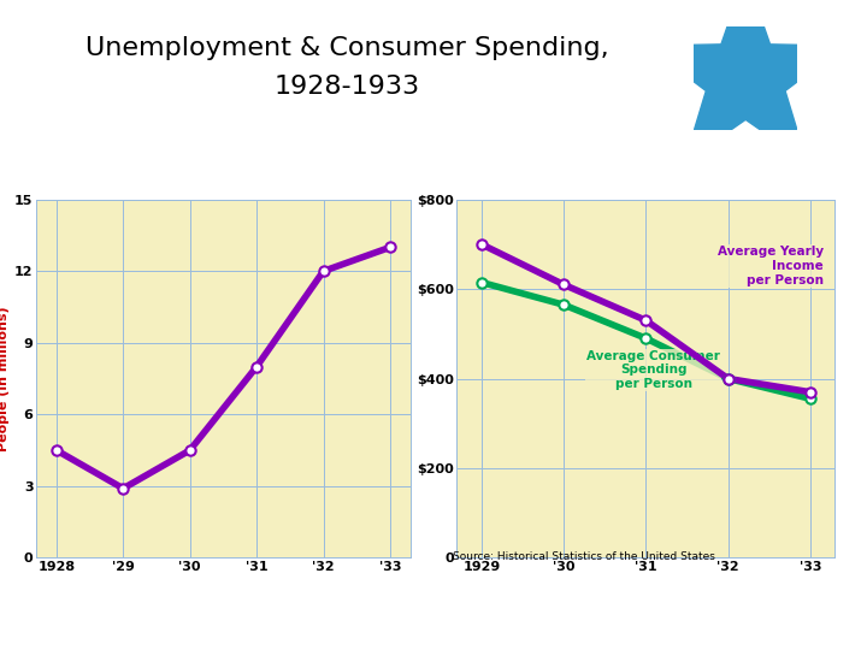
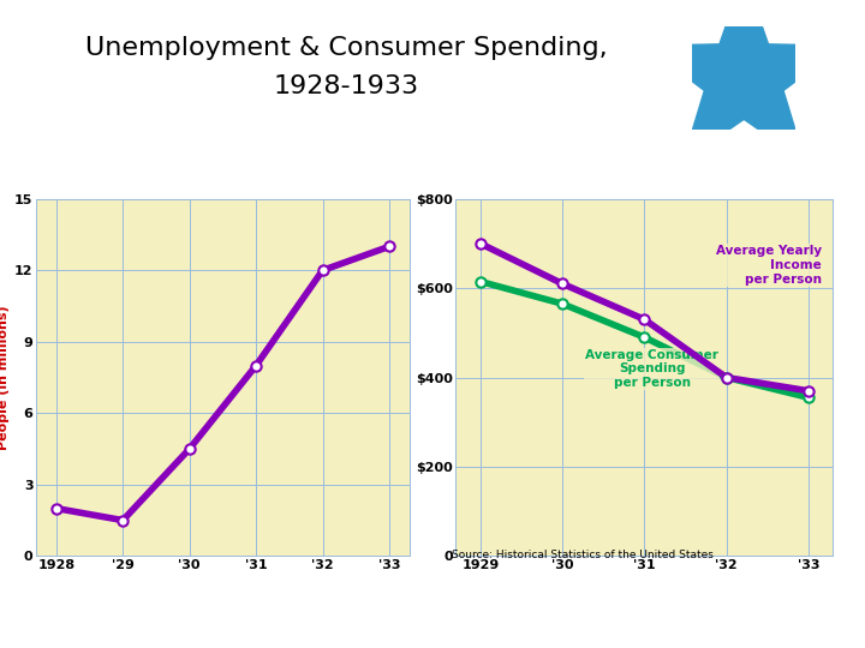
1928: 4.5 -> 2.0
'29: 2.9 -> 1.5
